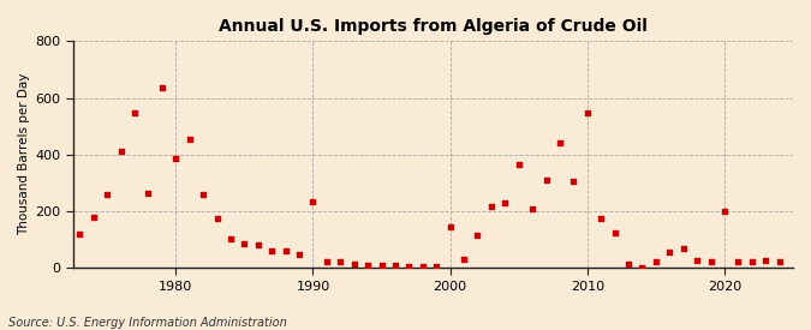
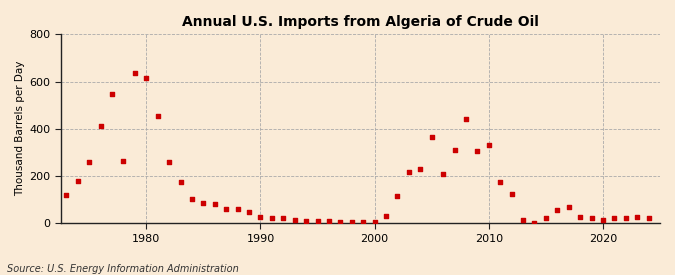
1980: 385 -> 615
1990: 235 -> 25
2000: 145 -> 5
2010: 545 -> 330
2020: 200 -> 15
